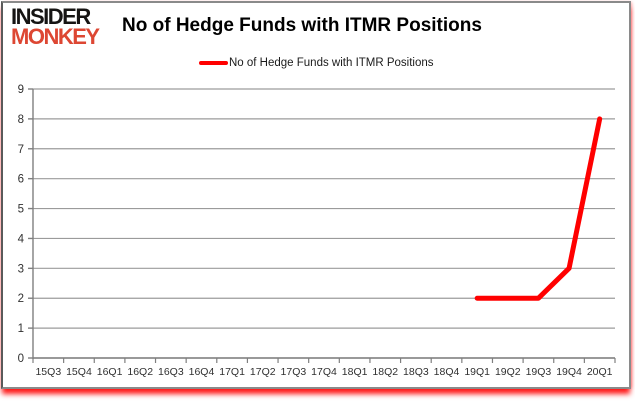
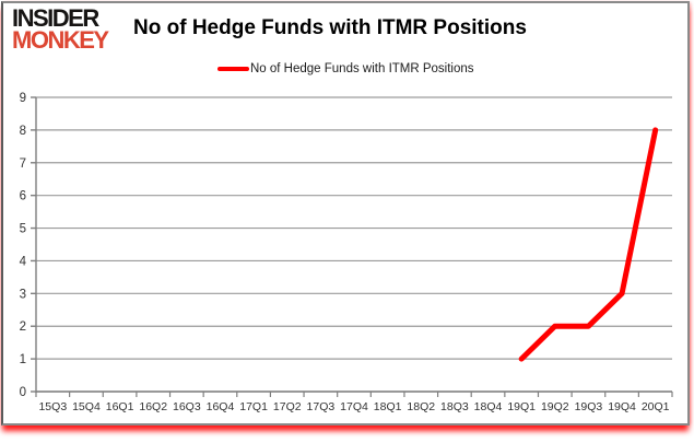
19Q1: 2 -> 1
